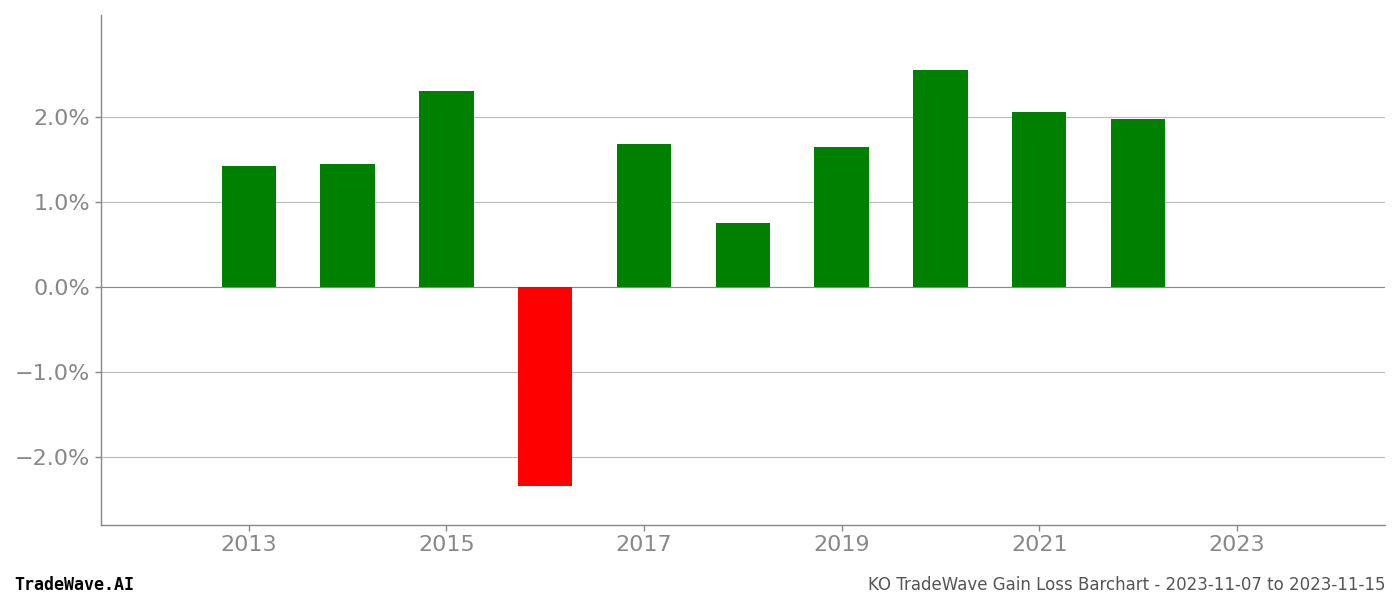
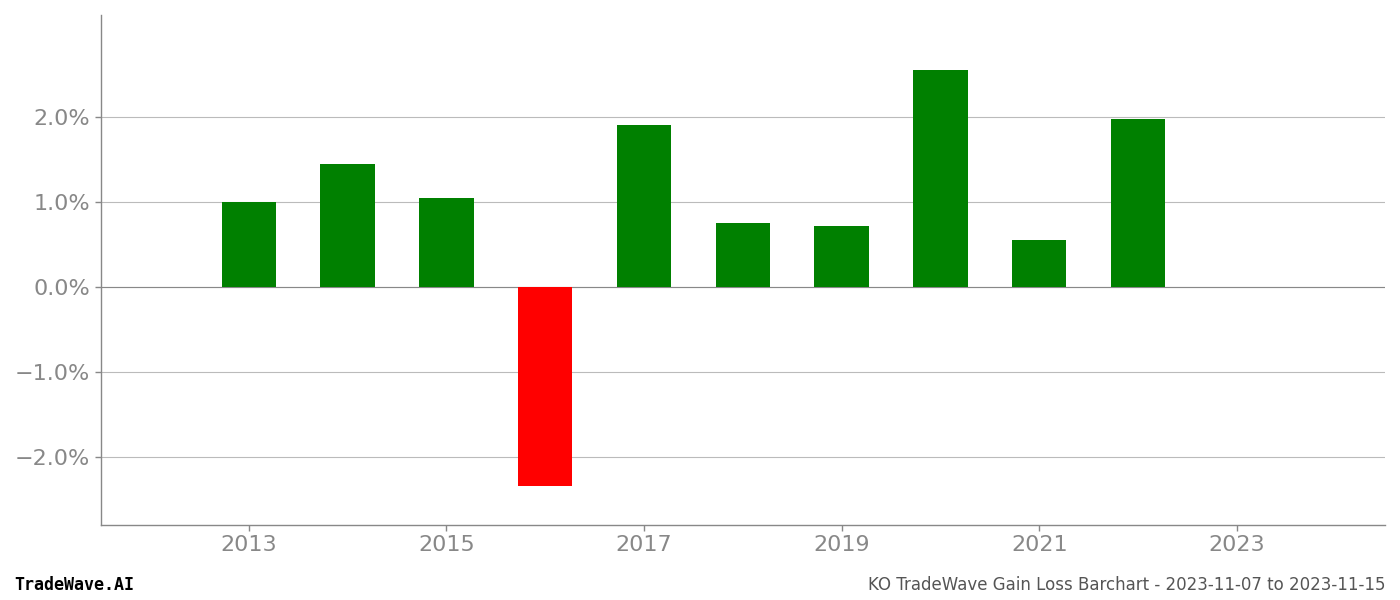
2013: 1.42% -> 1.00%
2015: 2.30% -> 1.05%
2017: 1.68% -> 1.90%
2019: 1.64% -> 0.72%
2021: 2.06% -> 0.55%
